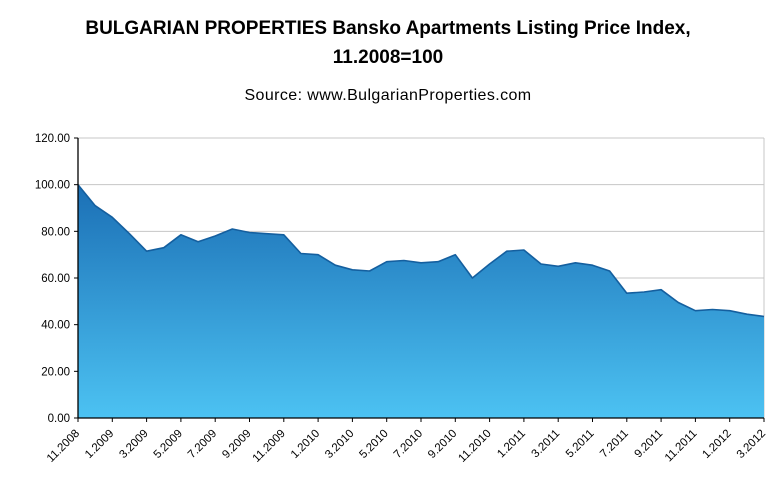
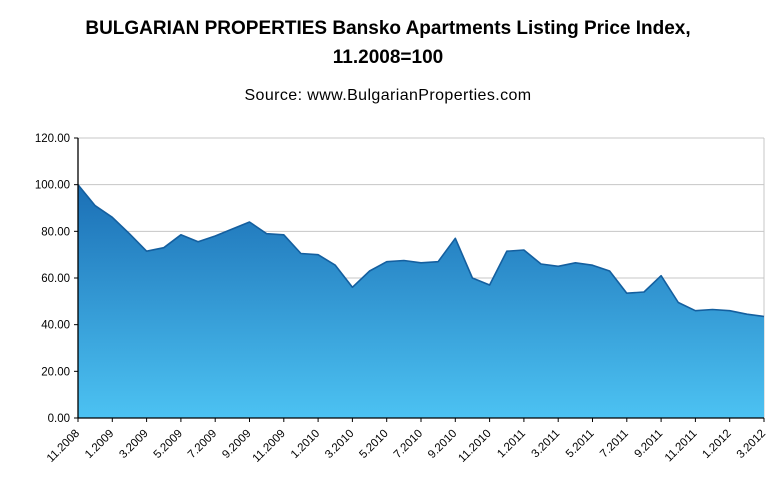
9.2009: 80 -> 84
3.2010: 64 -> 56
9.2010: 70 -> 77
11.2010: 66 -> 57
9.2011: 55 -> 61
